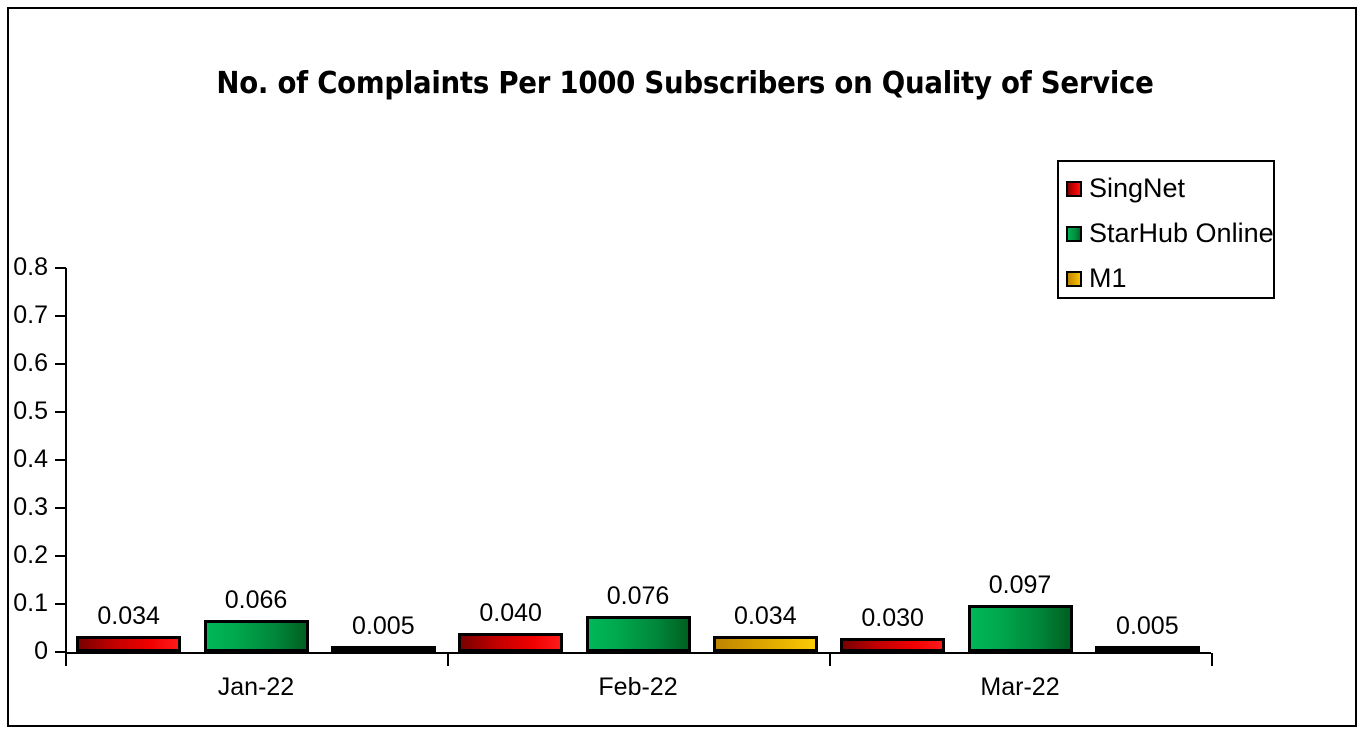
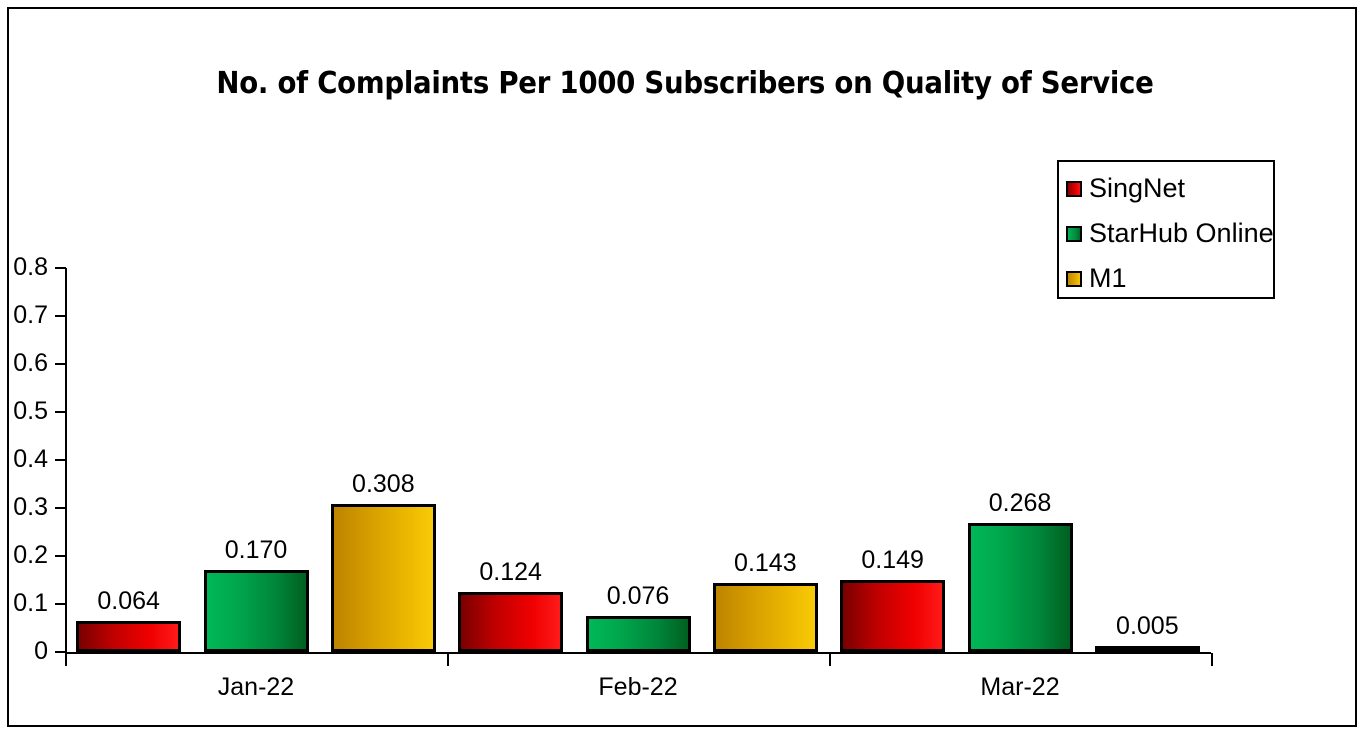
SingNet/Jan-22: 0.034 -> 0.064
StarHub Online/Jan-22: 0.066 -> 0.170
M1/Jan-22: 0.005 -> 0.308
SingNet/Feb-22: 0.040 -> 0.124
M1/Feb-22: 0.034 -> 0.143
SingNet/Mar-22: 0.030 -> 0.149
StarHub Online/Mar-22: 0.097 -> 0.268
